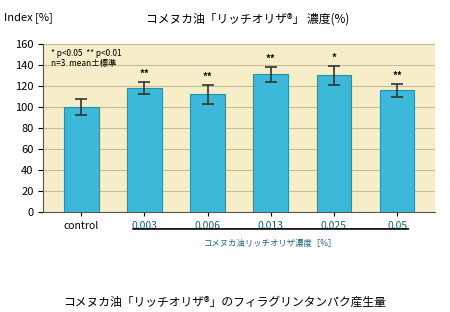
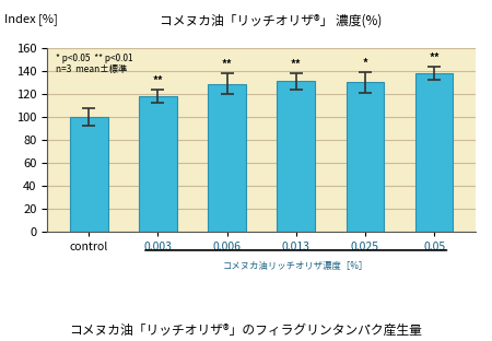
0.006: 112 -> 129
0.05: 116 -> 138
